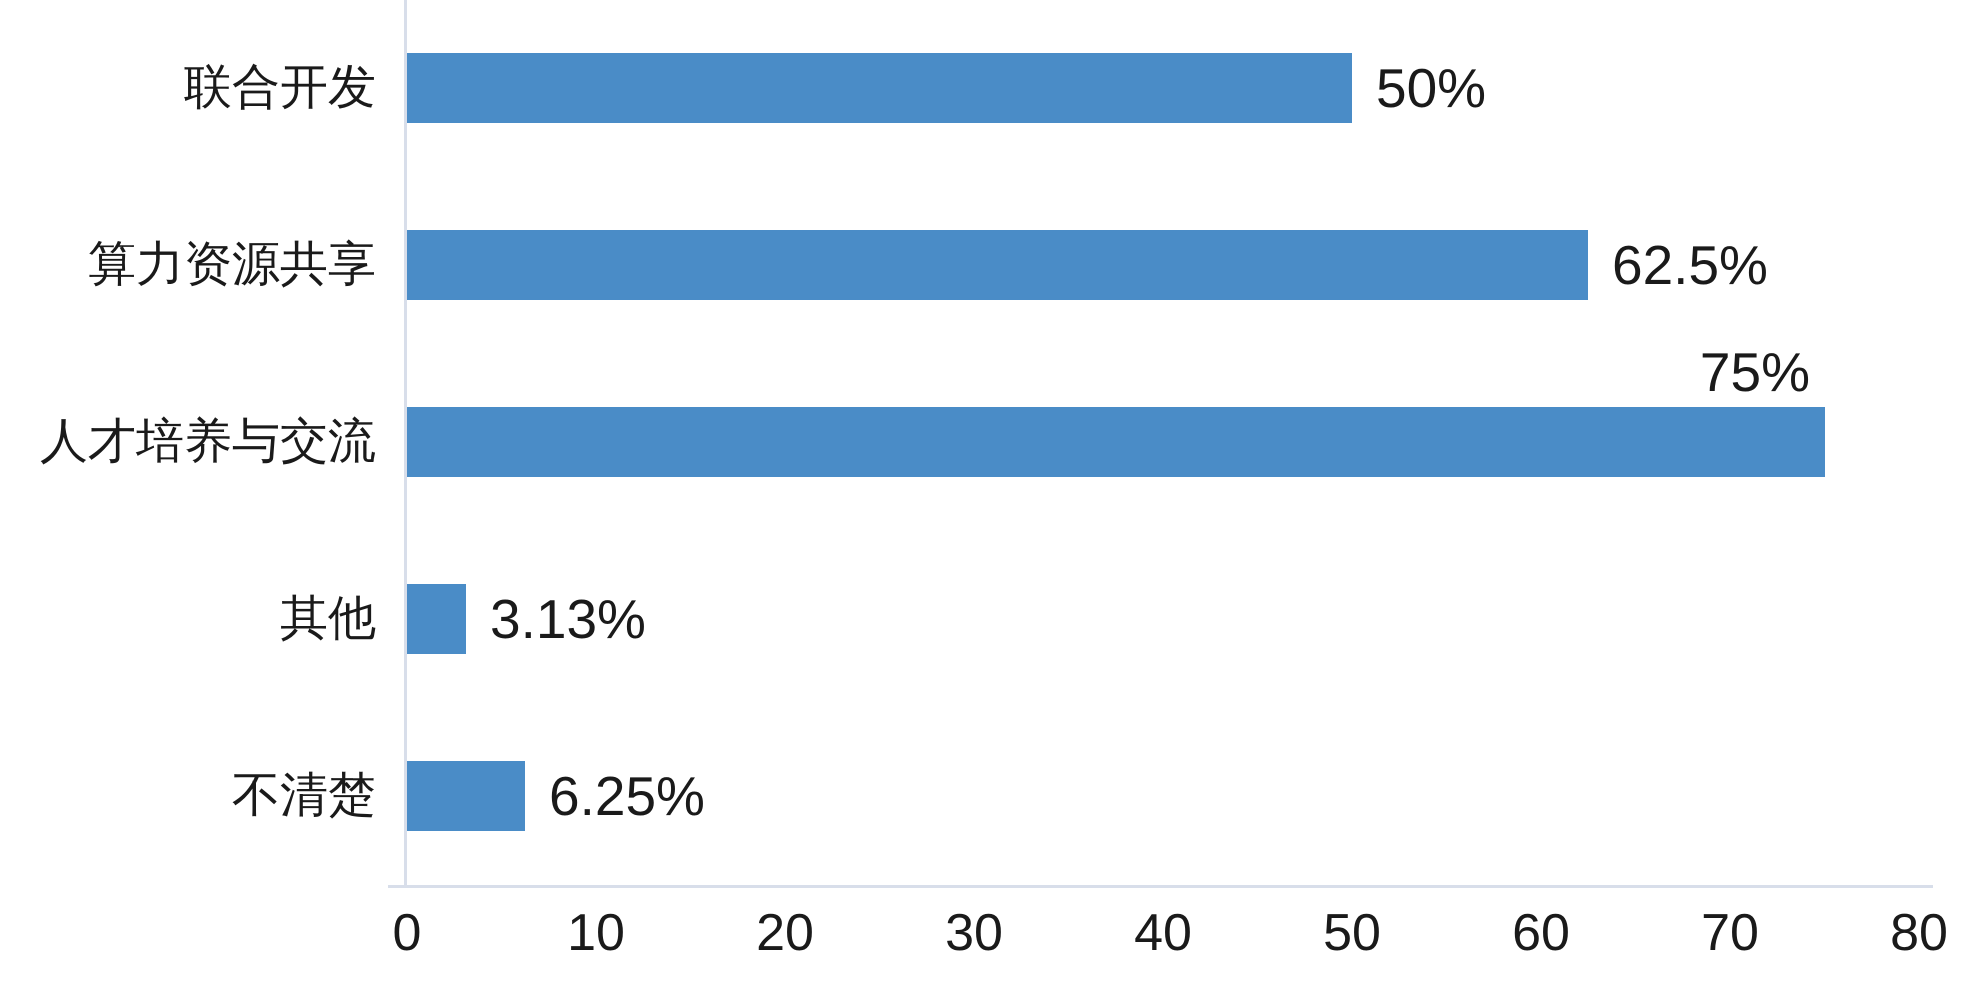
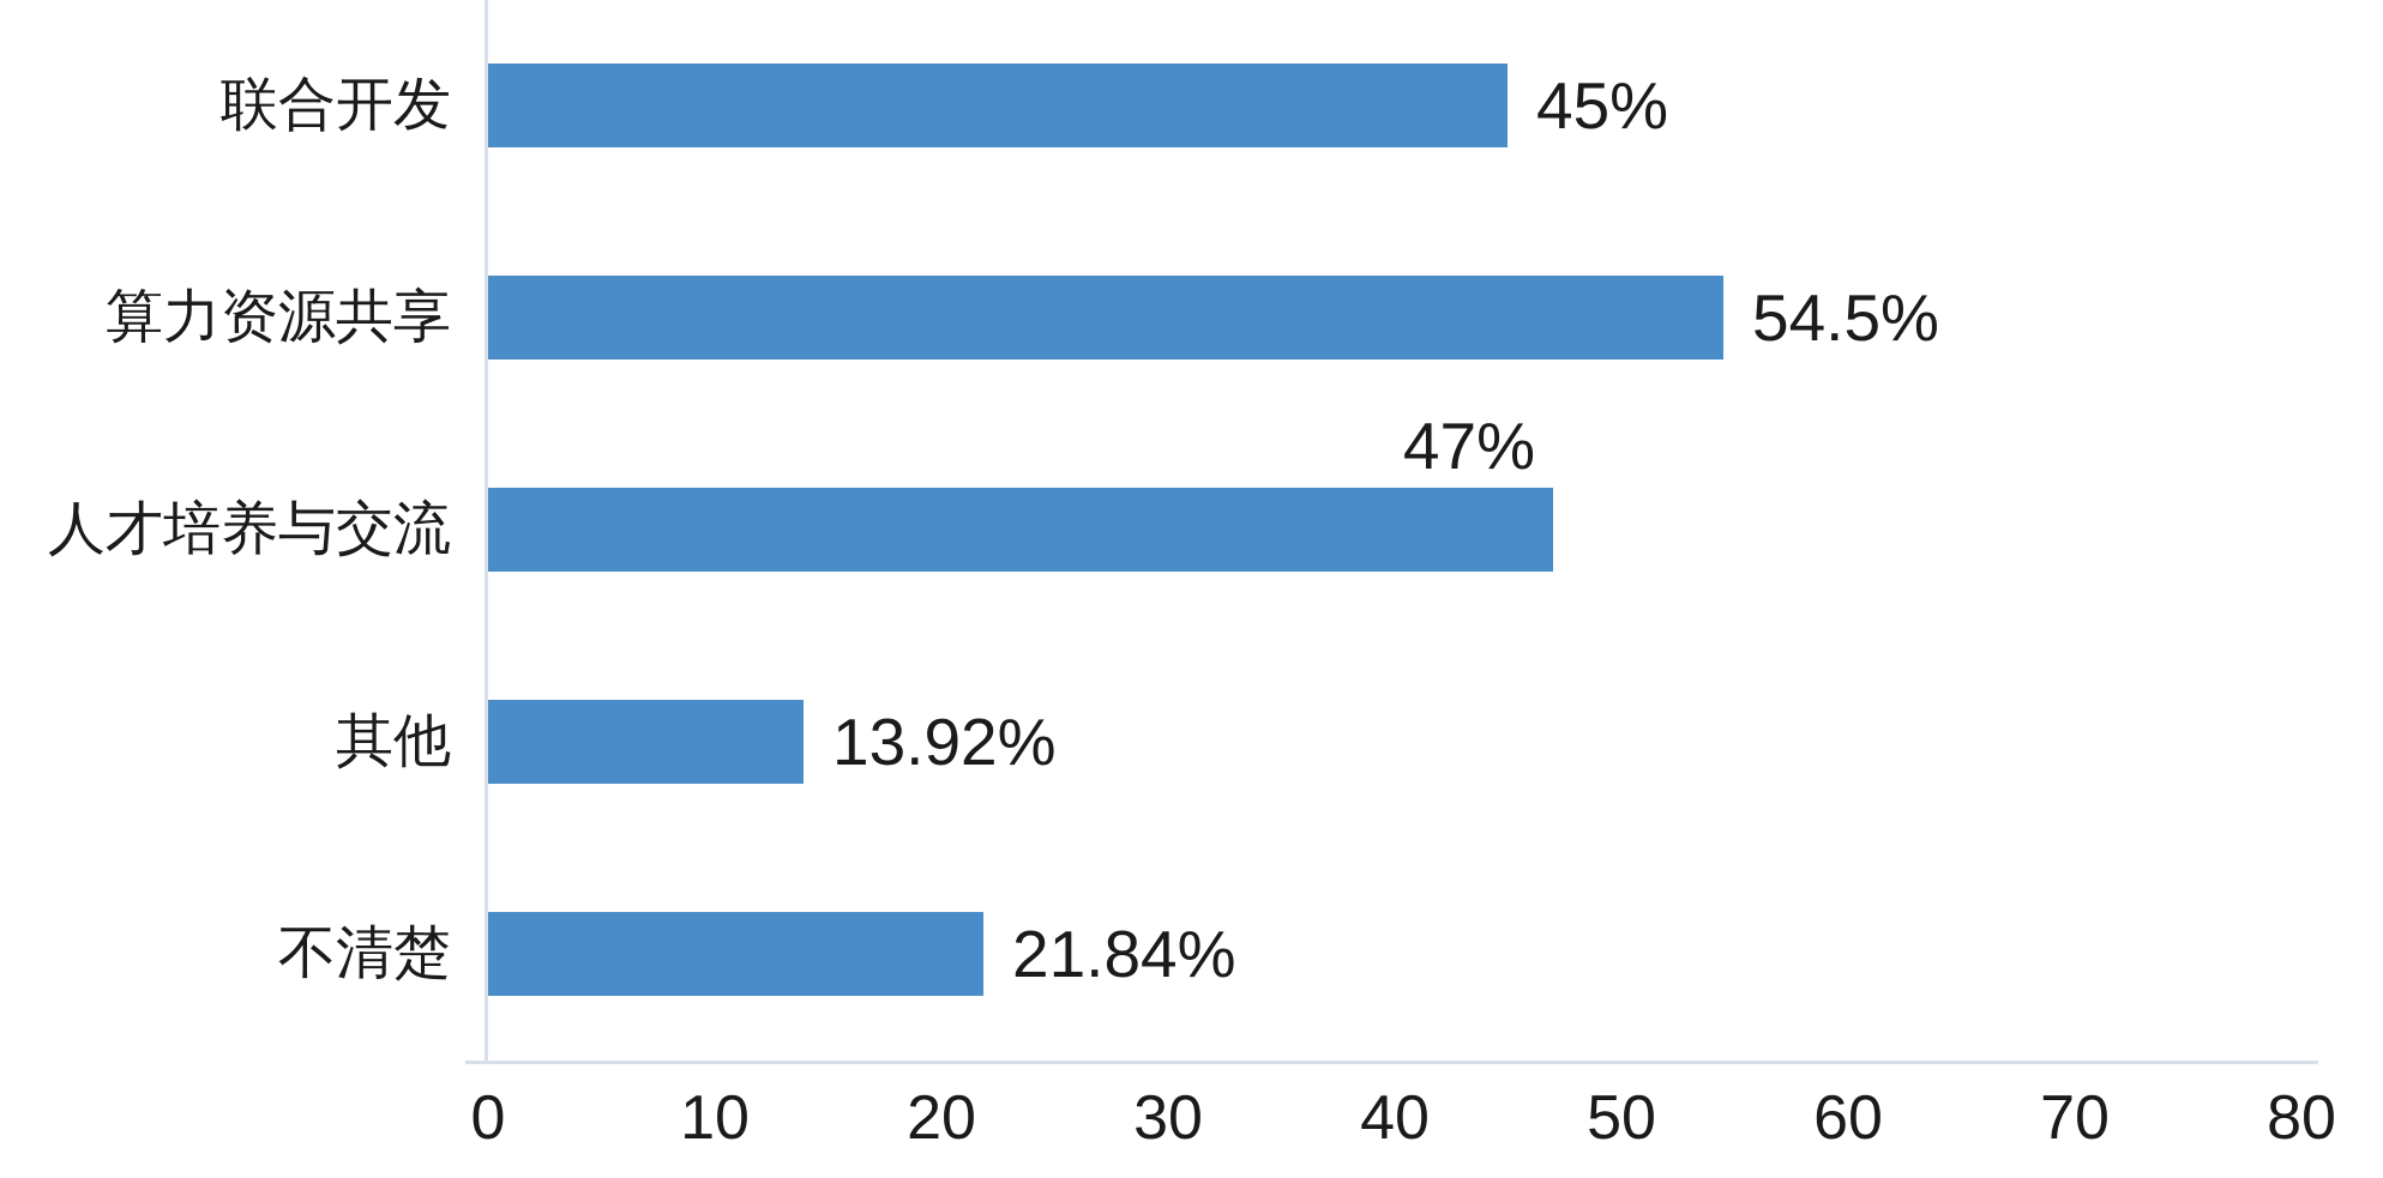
联合开发: 50% -> 45%
算力资源共享: 62.5% -> 54.5%
人才培养与交流: 75% -> 47%
其他: 3.13% -> 13.92%
不清楚: 6.25% -> 21.84%
